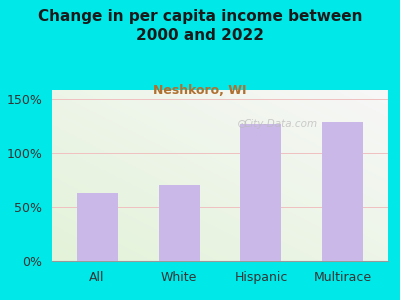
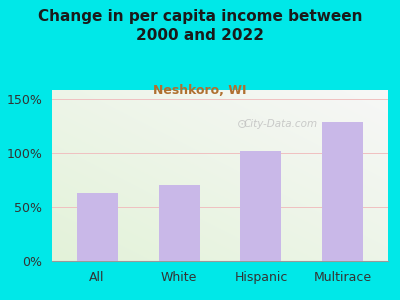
Hispanic: 127% -> 102%
